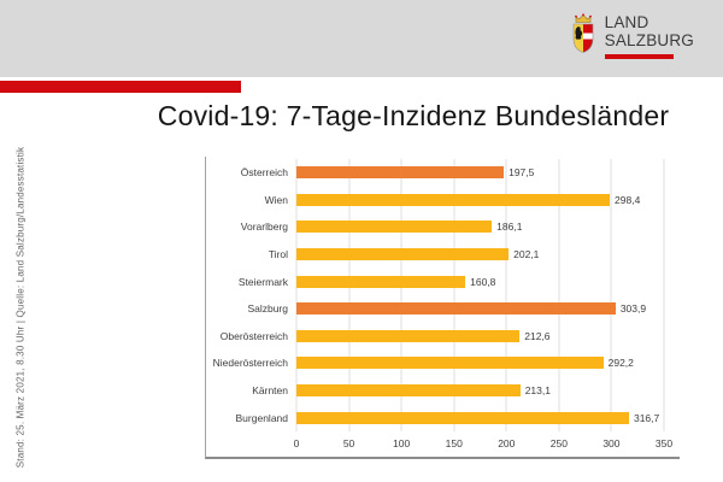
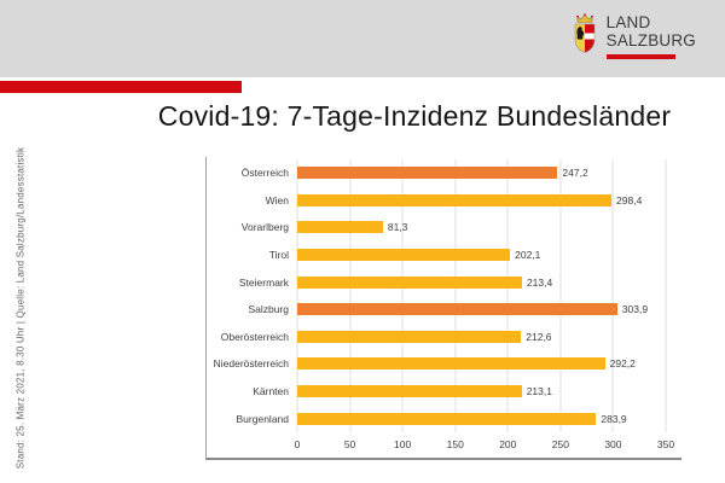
Österreich: 197,5 -> 247,2
Vorarlberg: 186,1 -> 81,3
Steiermark: 160,8 -> 213,4
Burgenland: 316,7 -> 283,9
